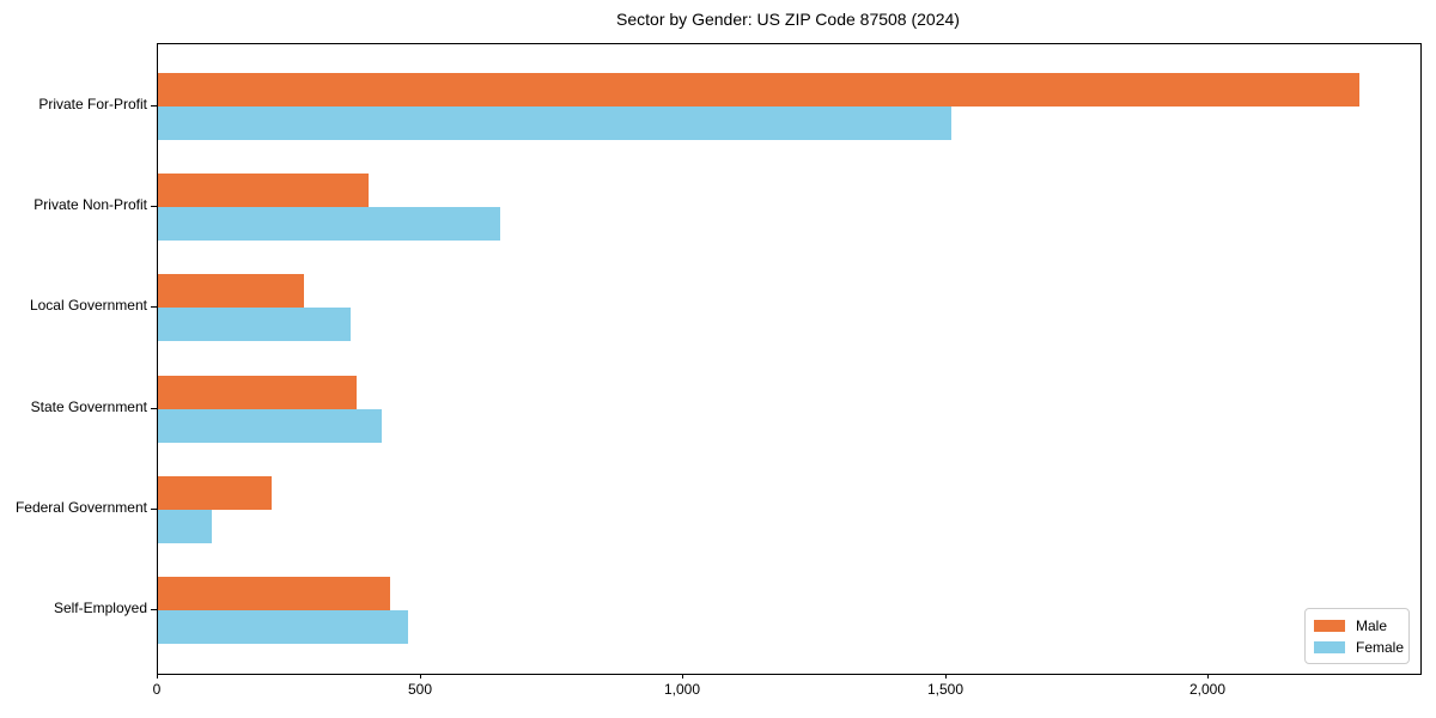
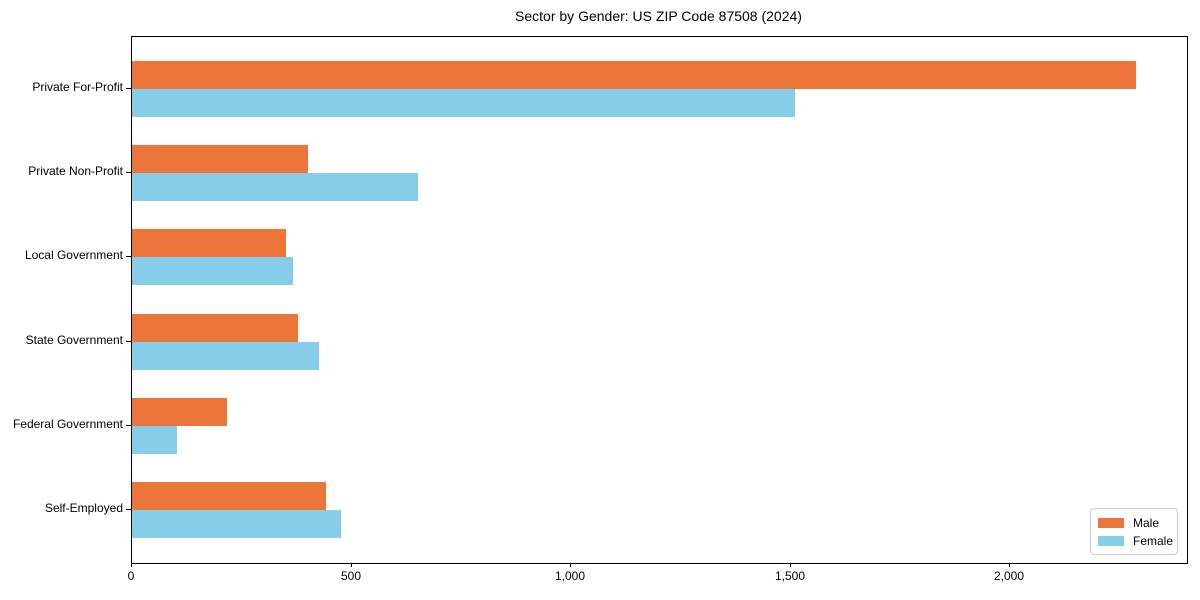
Male/Local Government: 280 -> 350
